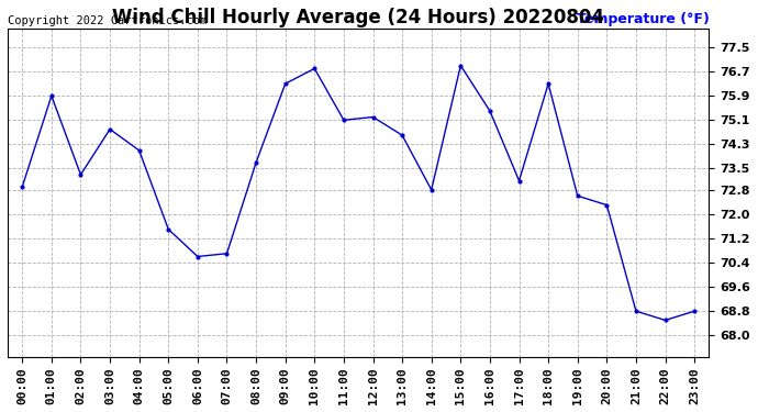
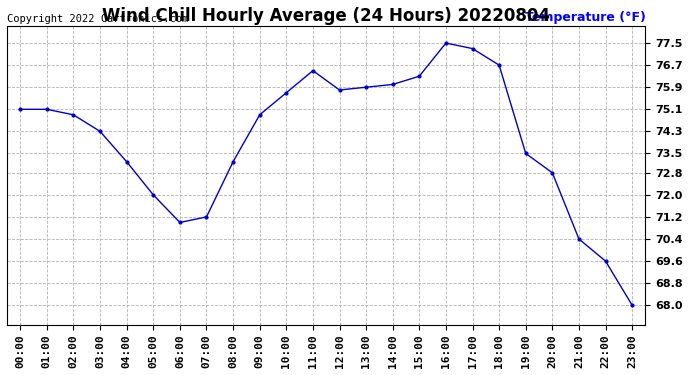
00:00: 72.9 -> 75.1
01:00: 75.9 -> 75.1
02:00: 73.3 -> 74.9
03:00: 74.8 -> 74.3
04:00: 74.1 -> 73.2
05:00: 71.5 -> 72.0
06:00: 70.6 -> 71.0
07:00: 70.7 -> 71.2
08:00: 73.7 -> 73.2
09:00: 76.3 -> 74.9
10:00: 76.8 -> 75.7
11:00: 75.1 -> 76.5
12:00: 75.2 -> 75.8
13:00: 74.6 -> 75.9
14:00: 72.8 -> 76.0
15:00: 76.9 -> 76.3
16:00: 75.4 -> 77.5
17:00: 73.1 -> 77.3
18:00: 76.3 -> 76.7
19:00: 72.6 -> 73.5
20:00: 72.3 -> 72.8
21:00: 68.8 -> 70.4
22:00: 68.5 -> 69.6
23:00: 68.8 -> 68.0
